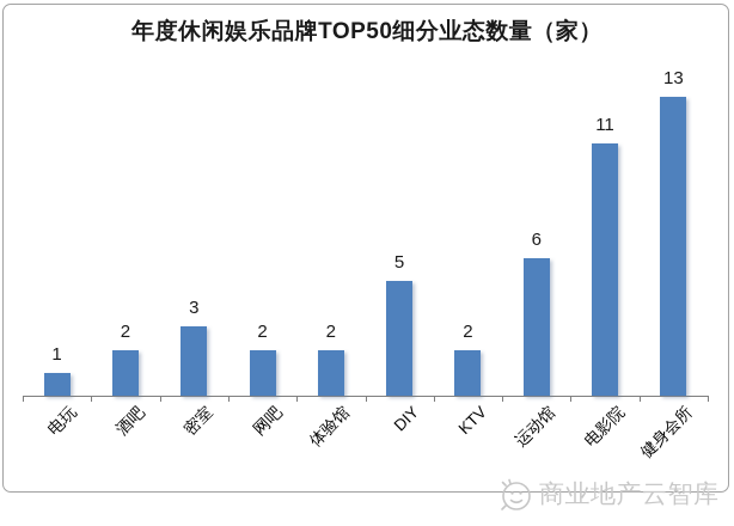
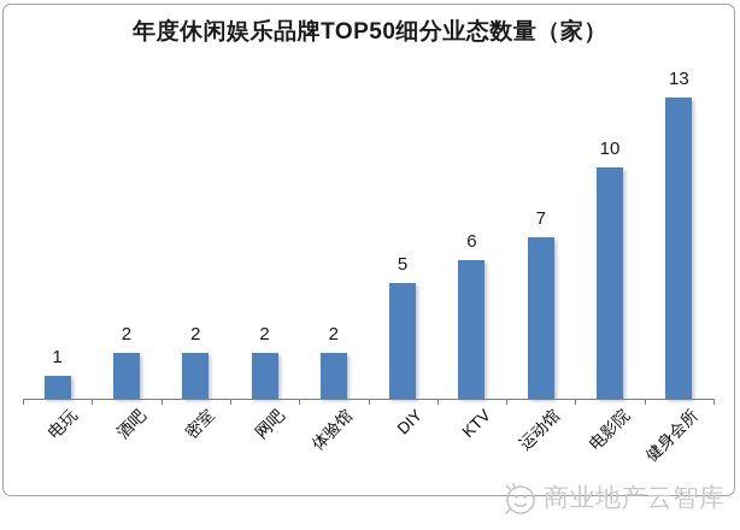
密室: 3 -> 2
KTV: 2 -> 6
运动馆: 6 -> 7
电影院: 11 -> 10
